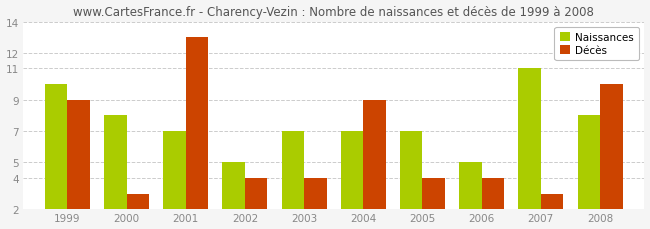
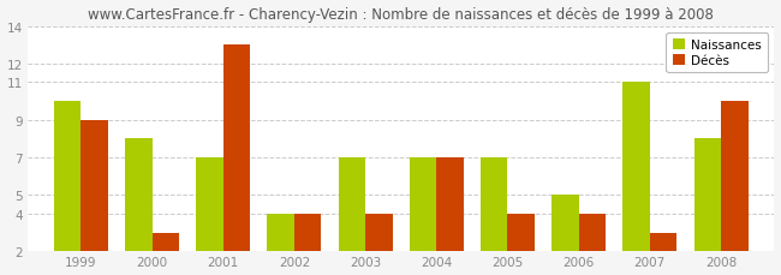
Naissances/2002: 5 -> 4
Décès/2004: 9 -> 7
